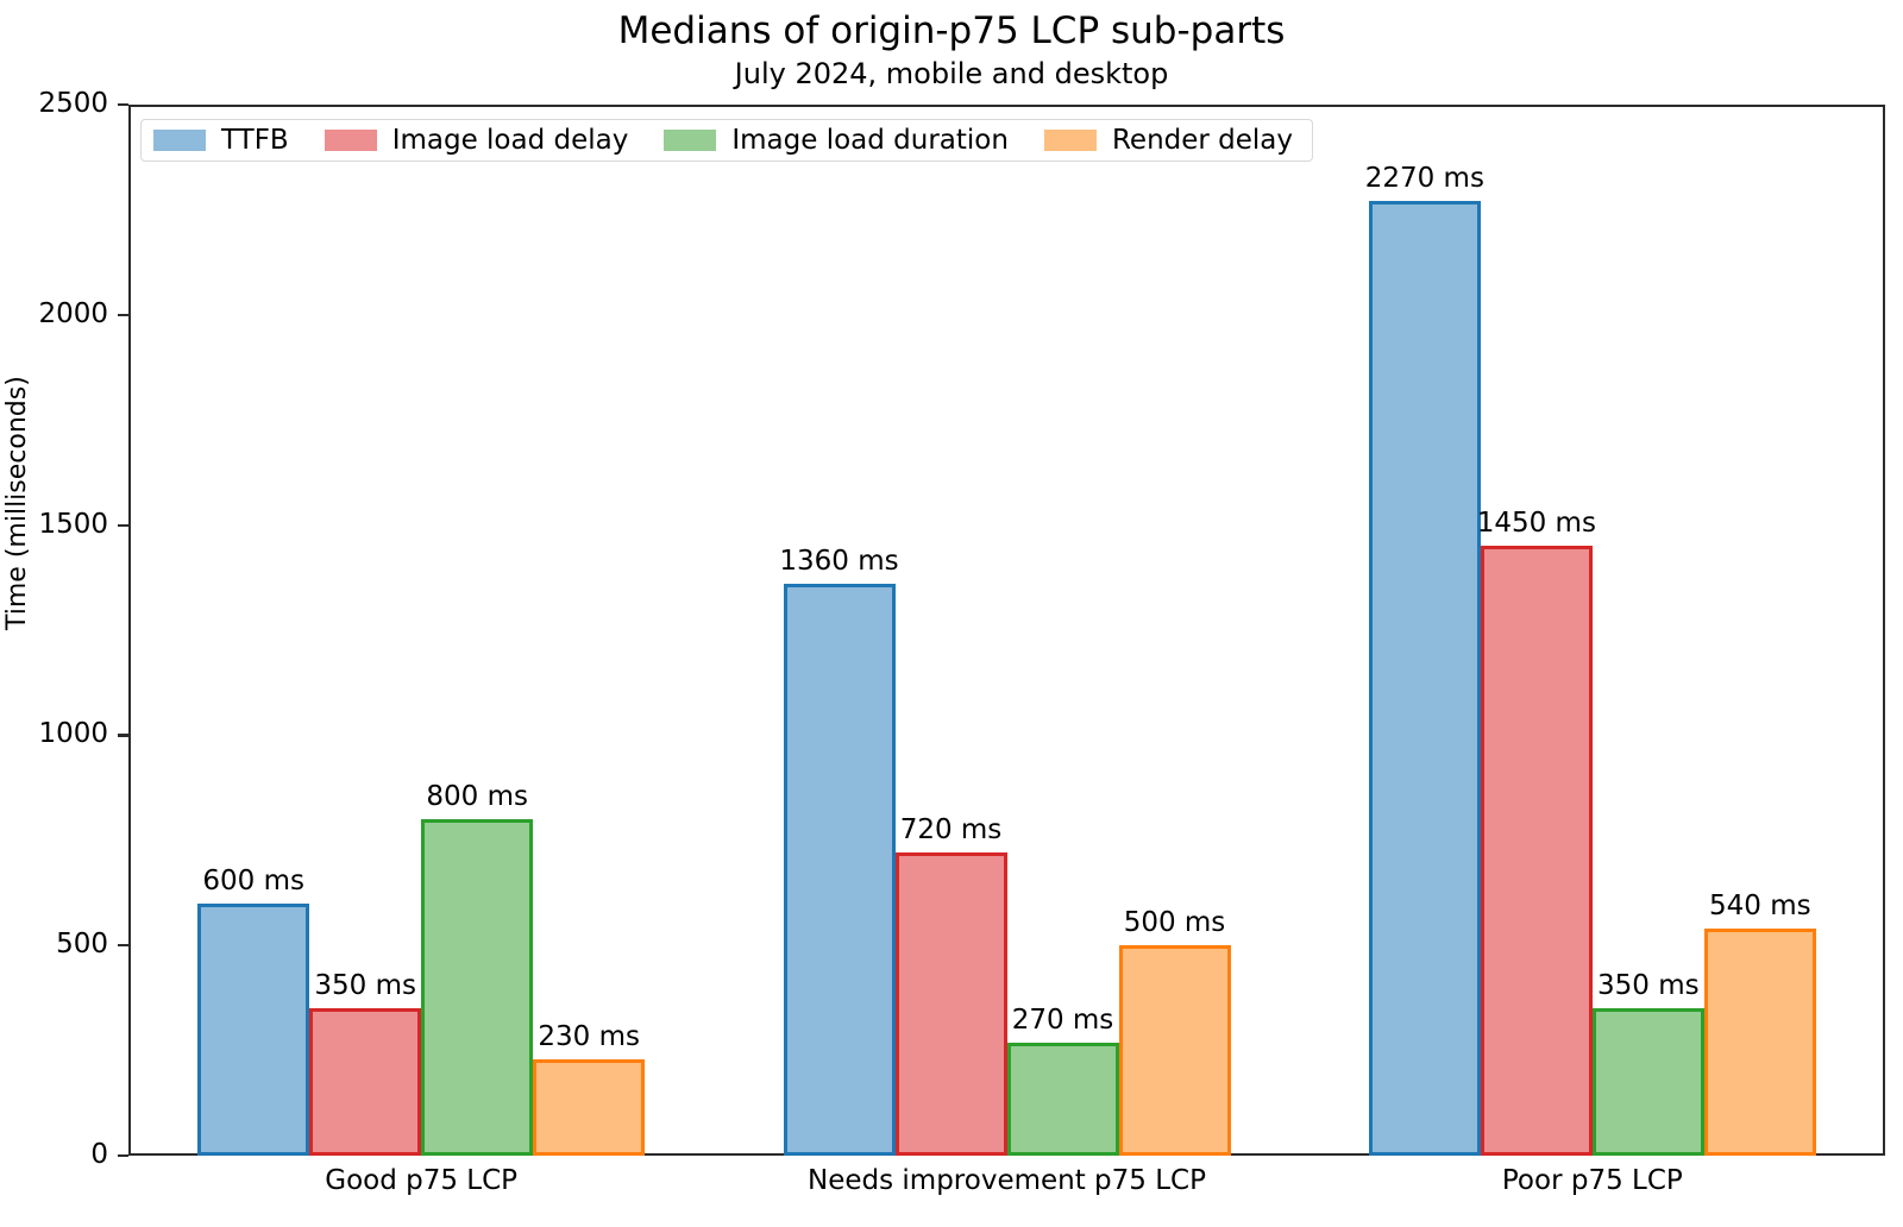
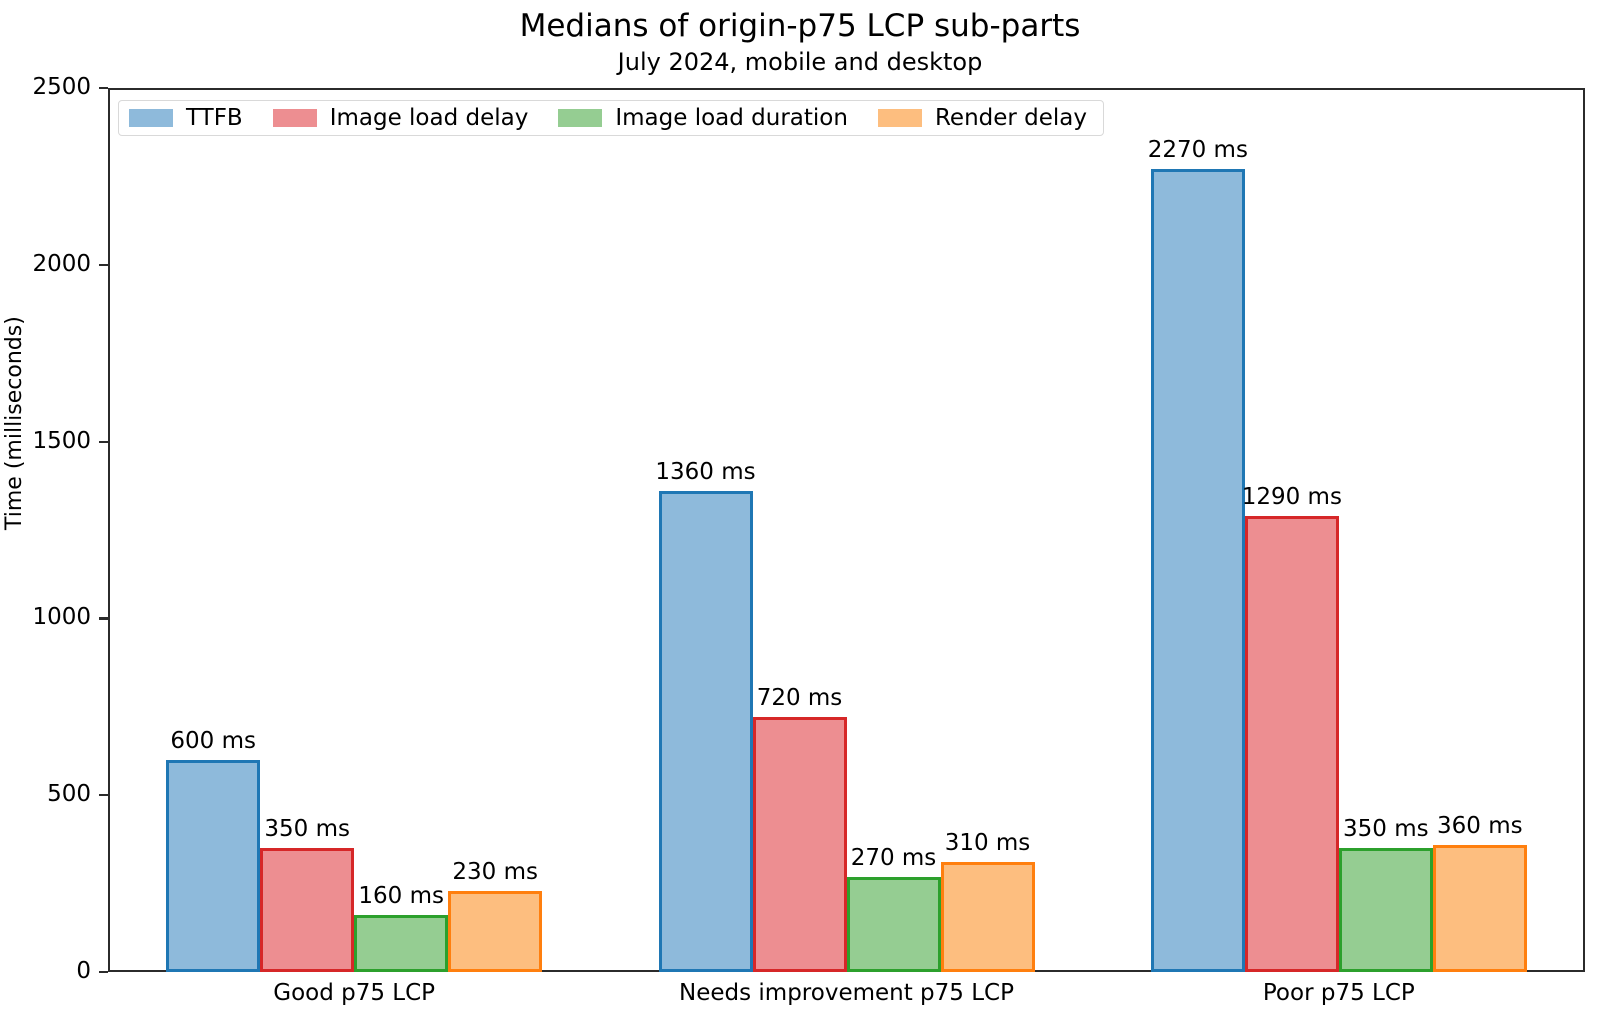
Image load duration/Good p75 LCP: 800 -> 160
Render delay/Needs improvement p75 LCP: 500 -> 310
Image load delay/Poor p75 LCP: 1450 -> 1290
Render delay/Poor p75 LCP: 540 -> 360
